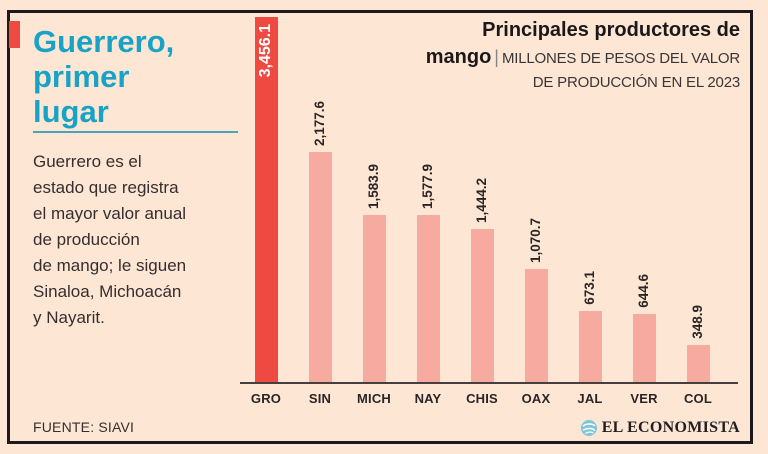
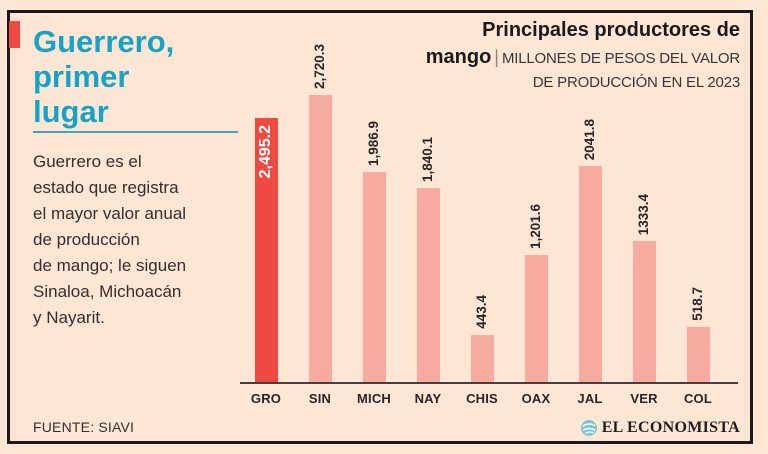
GRO: 3,456.1 -> 2,495.2
SIN: 2,177.6 -> 2,720.3
MICH: 1,583.9 -> 1,986.9
NAY: 1,577.9 -> 1,840.1
CHIS: 1,444.2 -> 443.4
OAX: 1,070.7 -> 1,201.6
JAL: 673.1 -> 2041.8
VER: 644.6 -> 1333.4
COL: 348.9 -> 518.7
